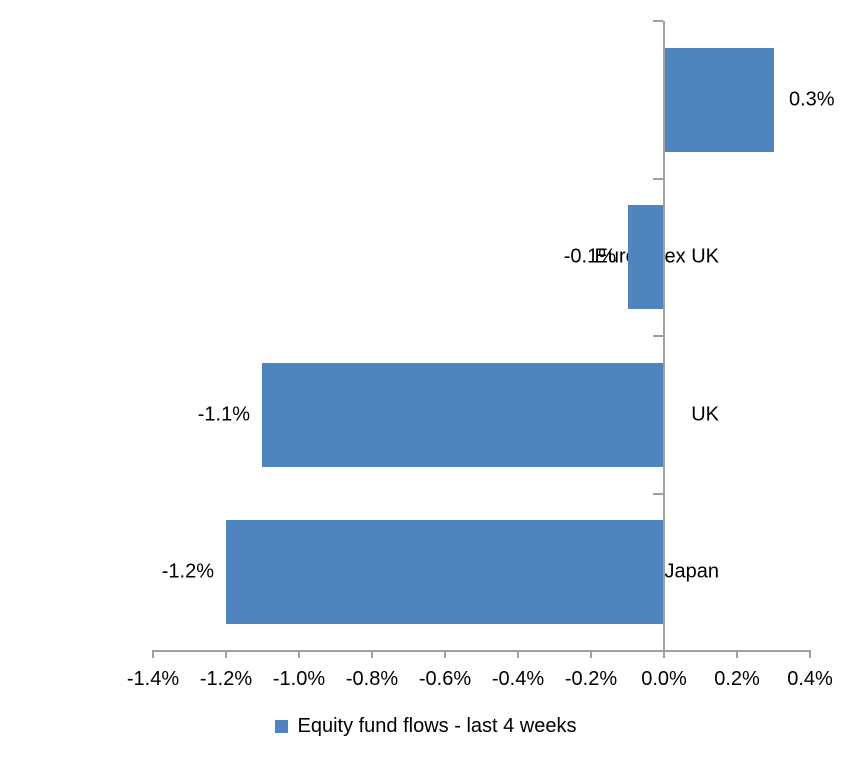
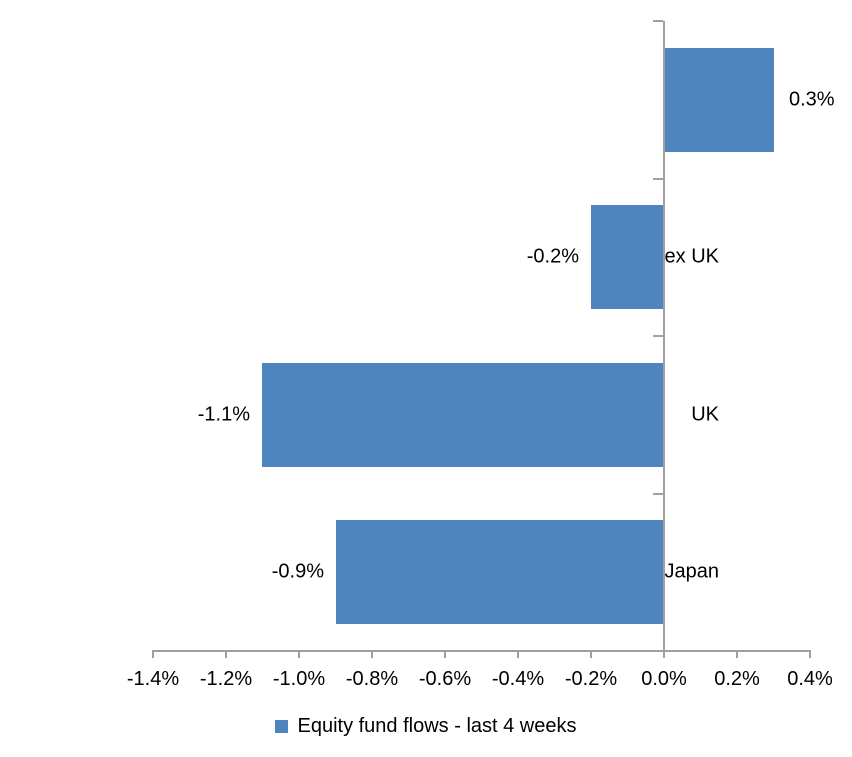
Europe ex UK: -0.1% -> -0.2%
Japan: -1.2% -> -0.9%
